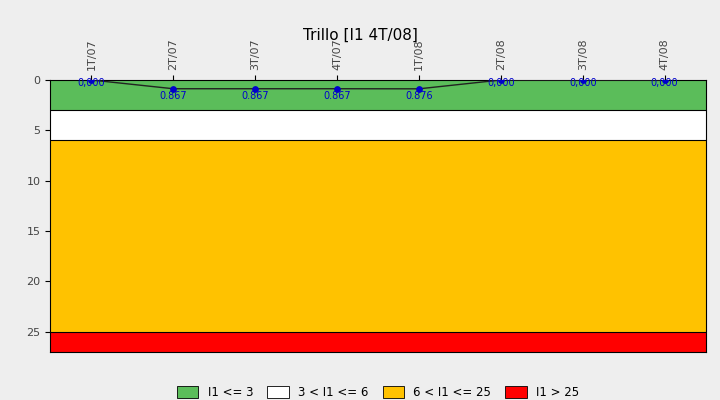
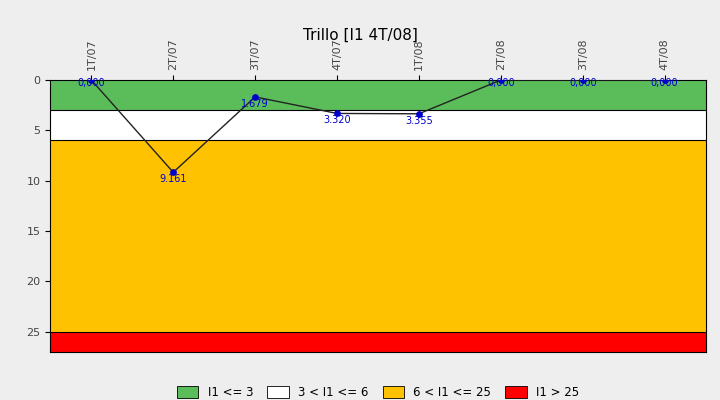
2T/07: 0.867 -> 9.161
3T/07: 0.867 -> 1.679
4T/07: 0.867 -> 3.320
1T/08: 0.876 -> 3.355
